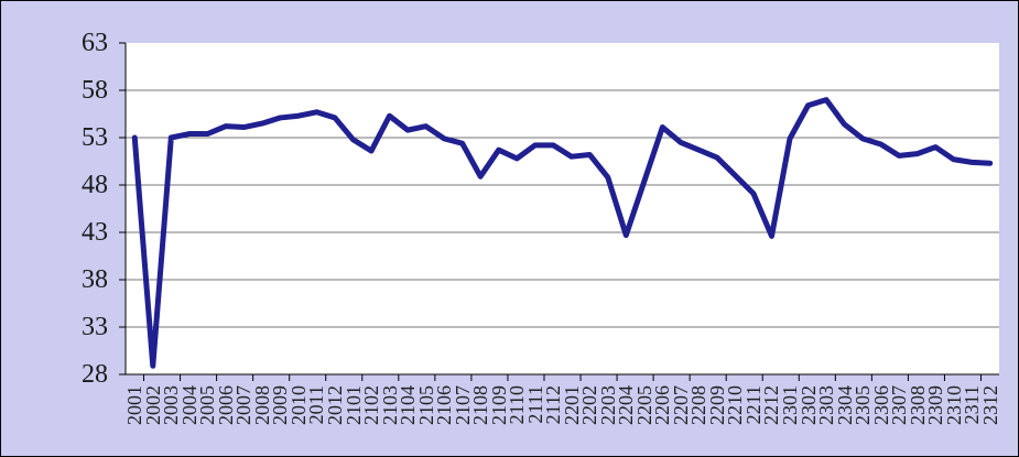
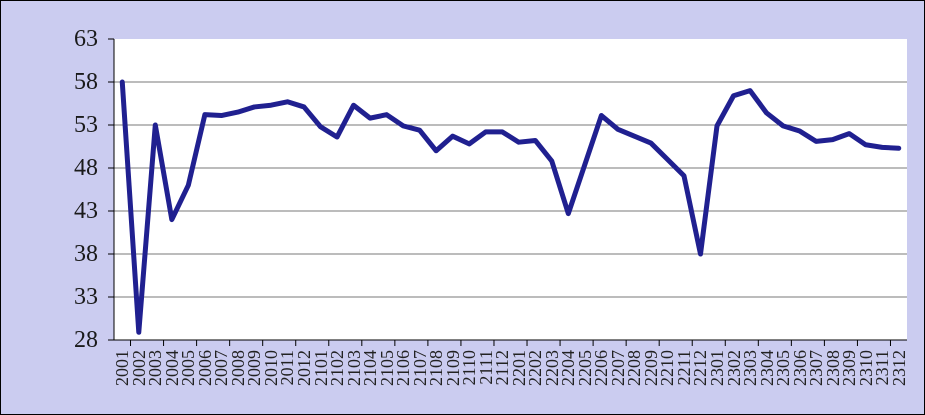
2001: 53 -> 58
2004: 53 -> 42
2005: 53 -> 46
2108: 49 -> 50
2212: 43 -> 38
